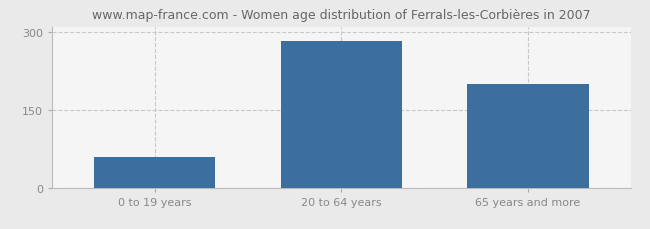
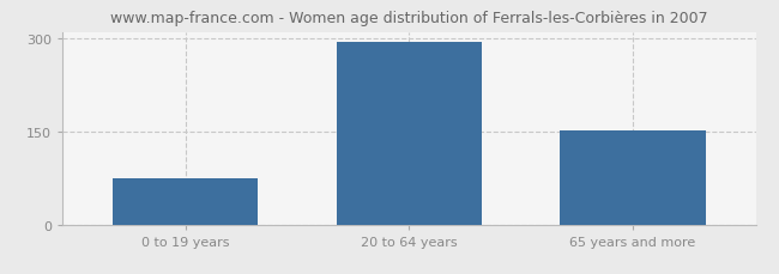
0 to 19 years: 58 -> 75
20 to 64 years: 282 -> 293
65 years and more: 200 -> 152
